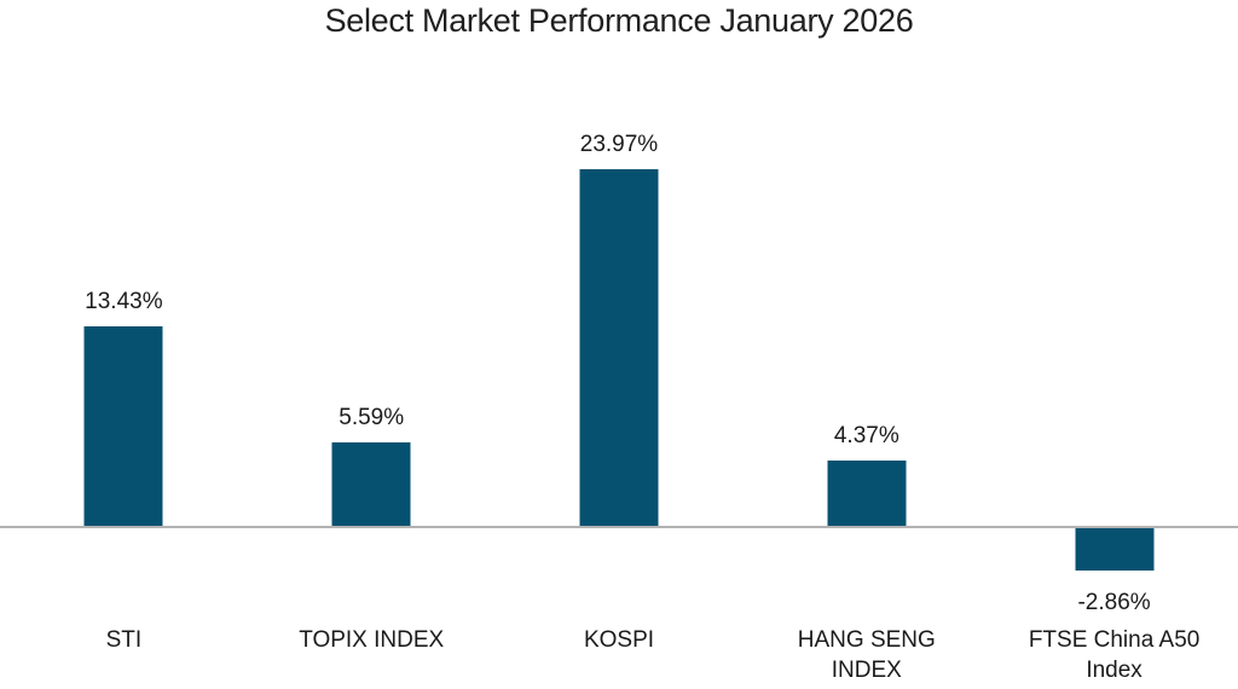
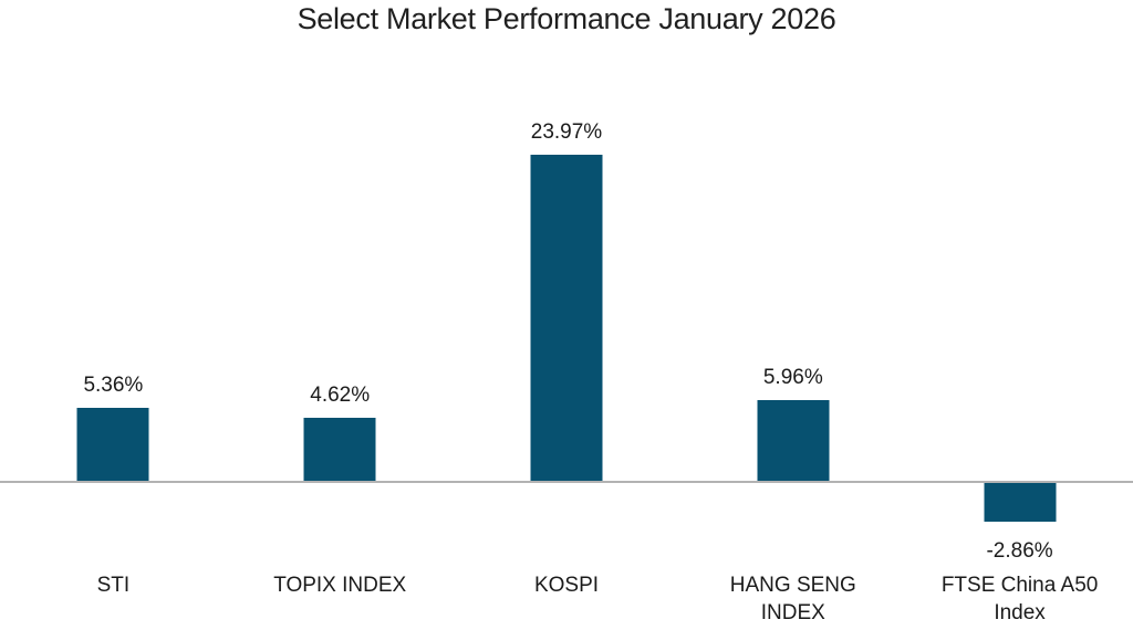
STI: 13.43% -> 5.36%
TOPIX INDEX: 5.59% -> 4.62%
HANG SENG INDEX: 4.37% -> 5.96%
